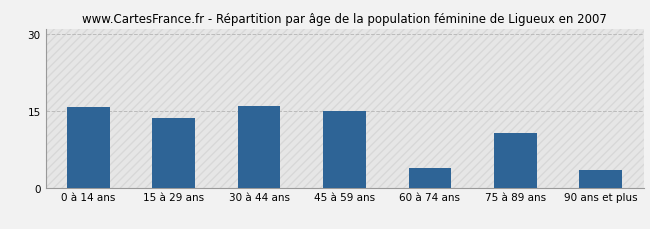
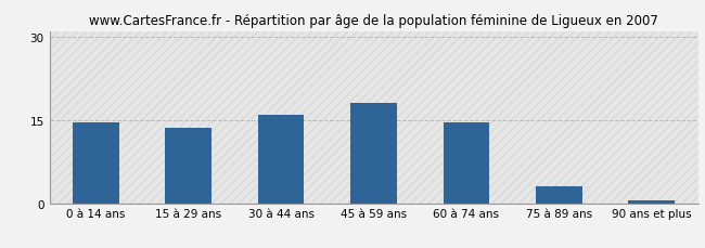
0 à 14 ans: 15.8 -> 14.5
45 à 59 ans: 15.0 -> 18.0
60 à 74 ans: 3.8 -> 14.5
75 à 89 ans: 10.6 -> 3.0
90 ans et plus: 3.4 -> 0.5
